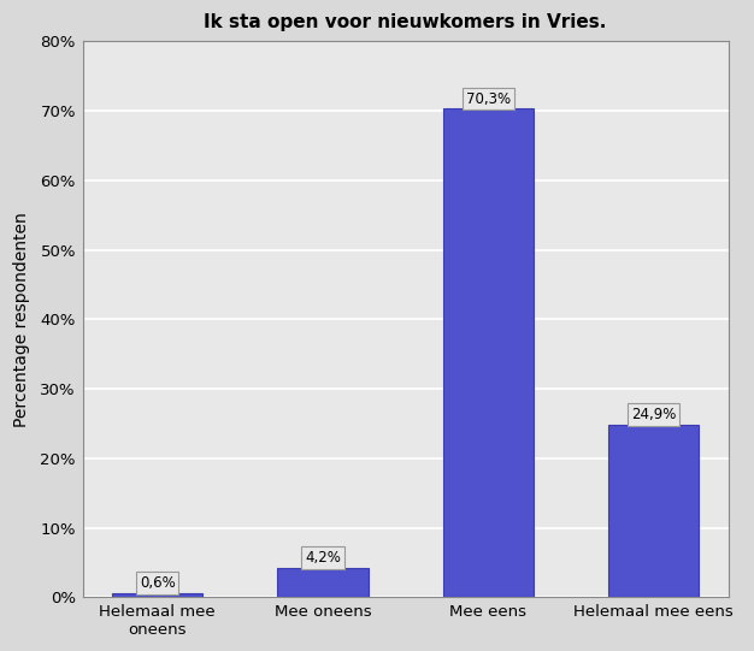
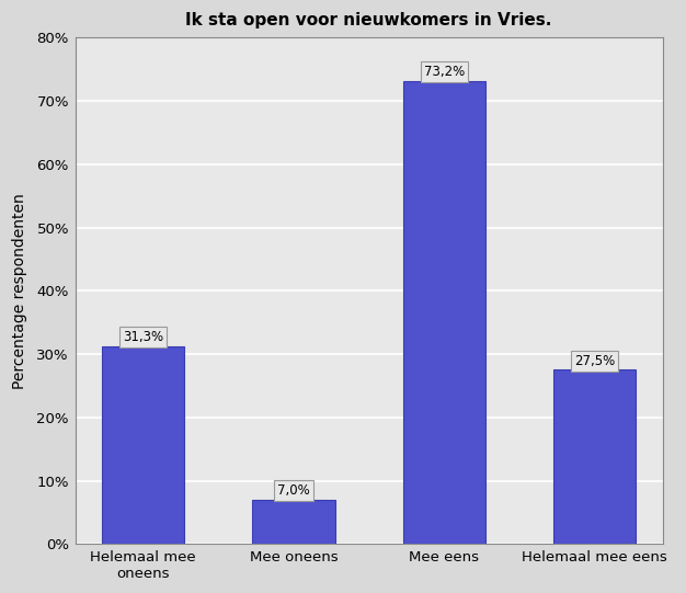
Helemaal mee oneens: 0,6% -> 31,3%
Mee oneens: 4,2% -> 7,0%
Mee eens: 70,3% -> 73,2%
Helemaal mee eens: 24,9% -> 27,5%
